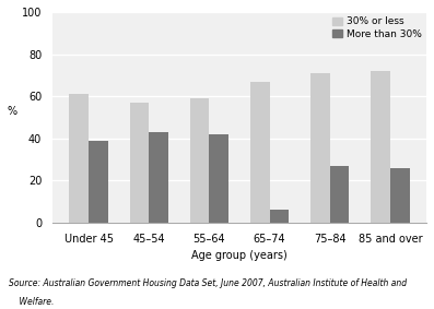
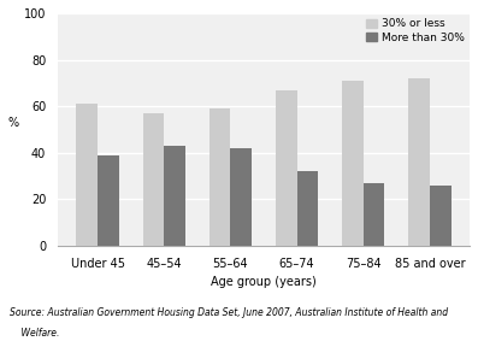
More than 30%/65–74: 6 -> 32
